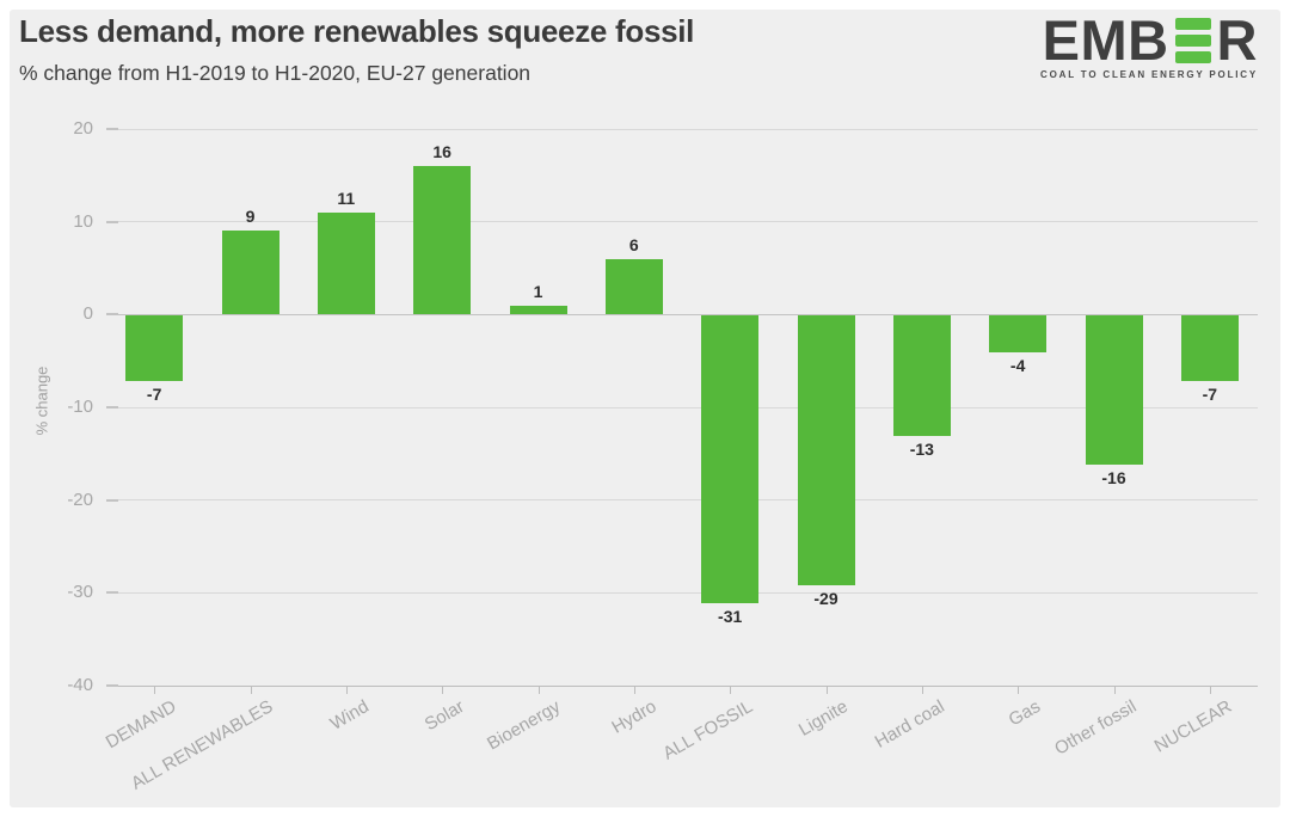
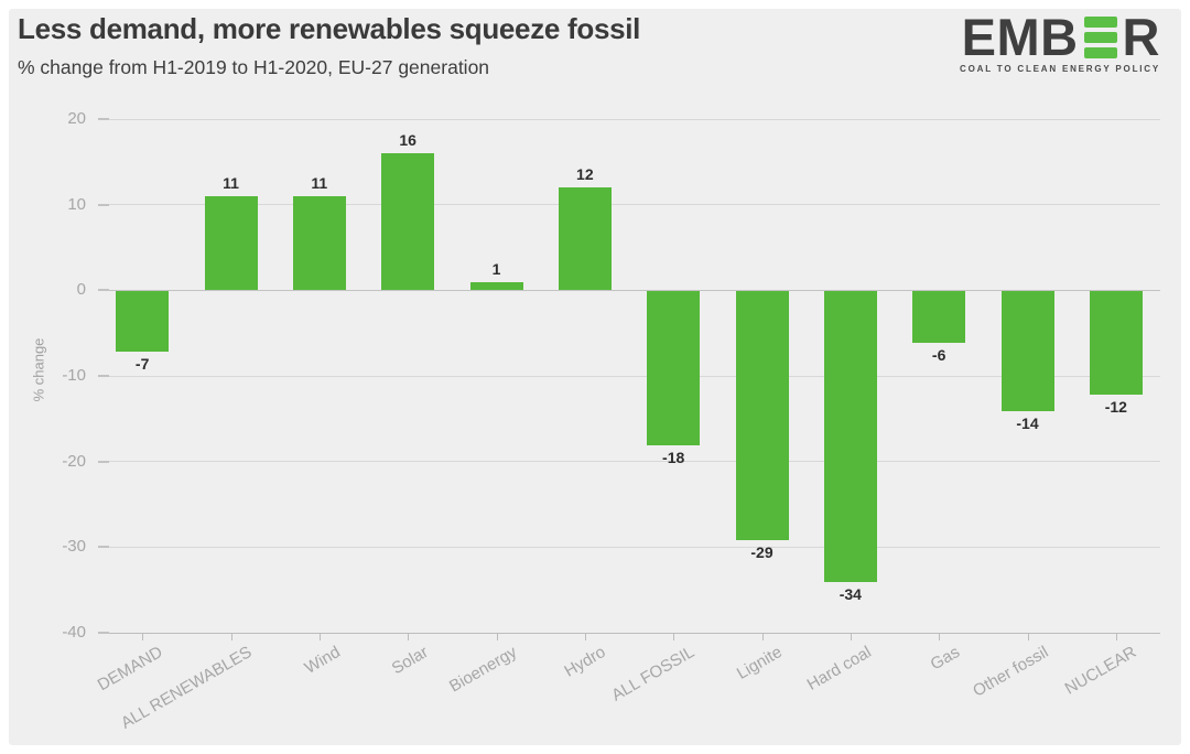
ALL RENEWABLES: 9 -> 11
Hydro: 6 -> 12
ALL FOSSIL: -31 -> -18
Hard coal: -13 -> -34
Gas: -4 -> -6
Other fossil: -16 -> -14
NUCLEAR: -7 -> -12
